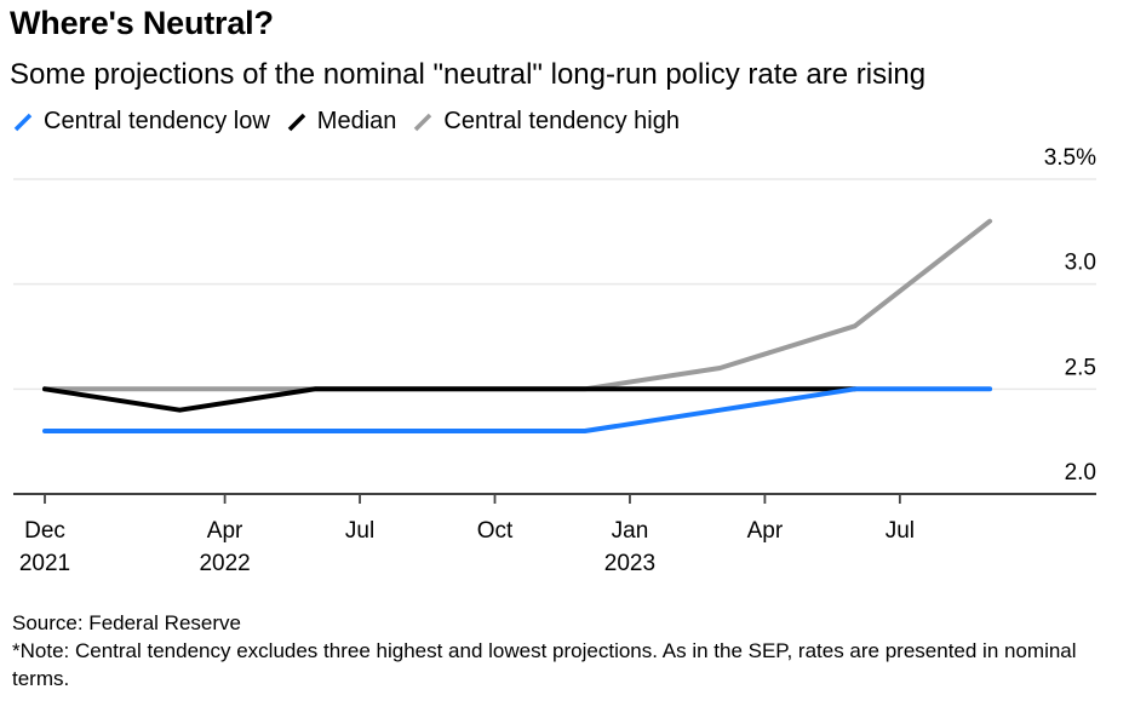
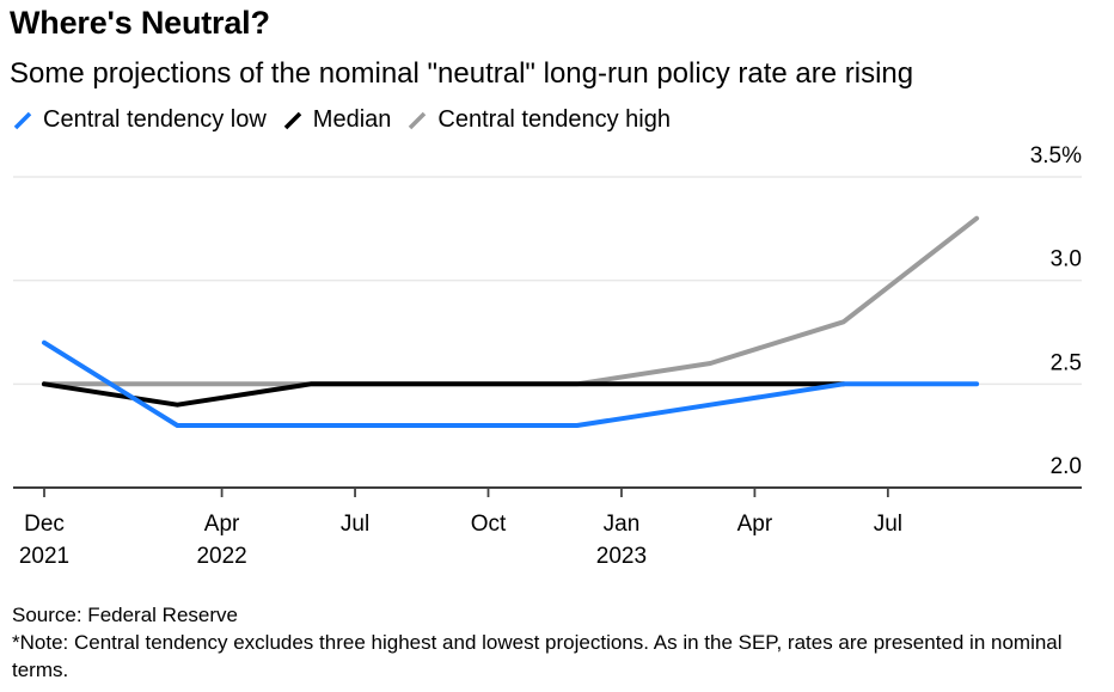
Central tendency low/Dec 2021: 2.3% -> 2.7%
